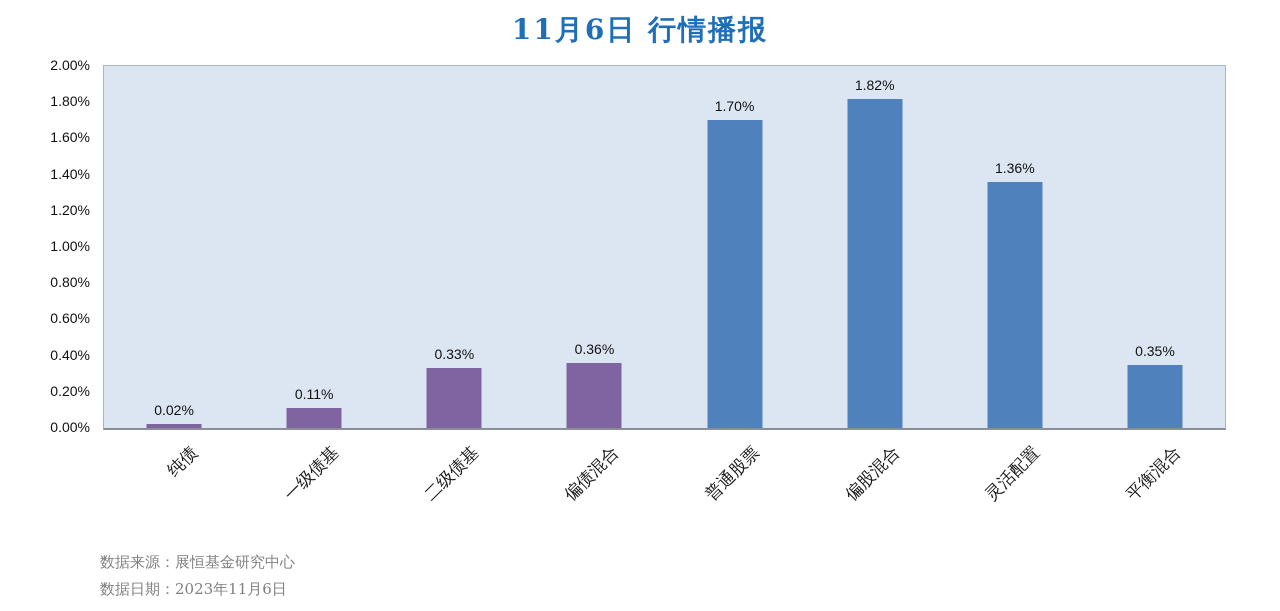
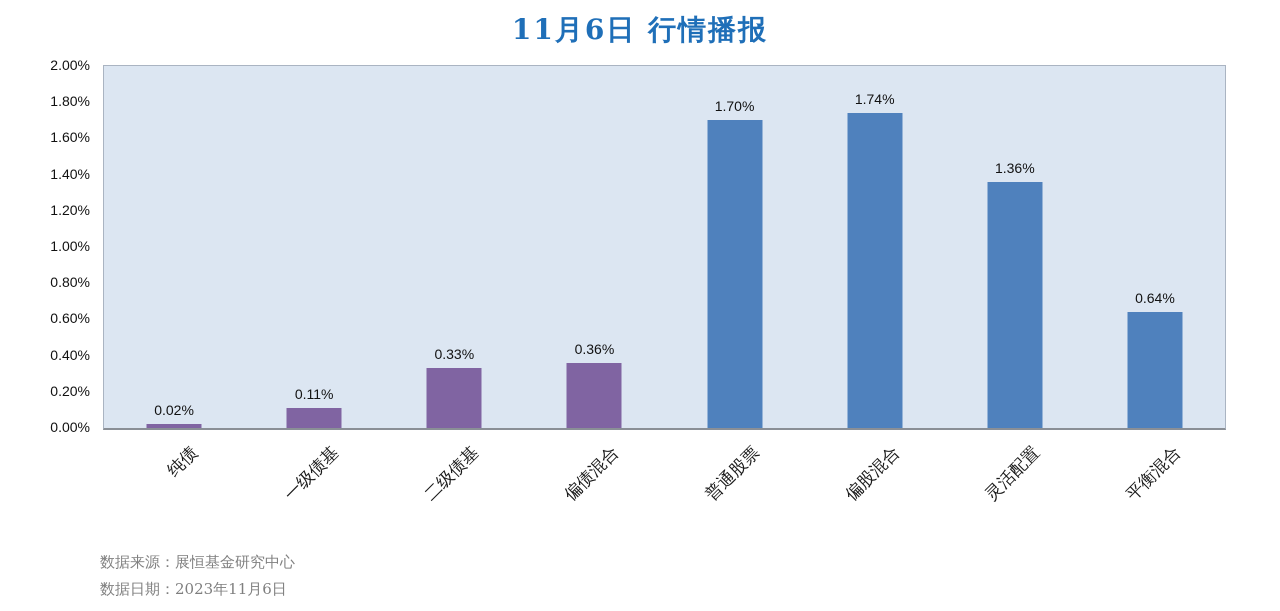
偏股混合: 1.82% -> 1.74%
平衡混合: 0.35% -> 0.64%
